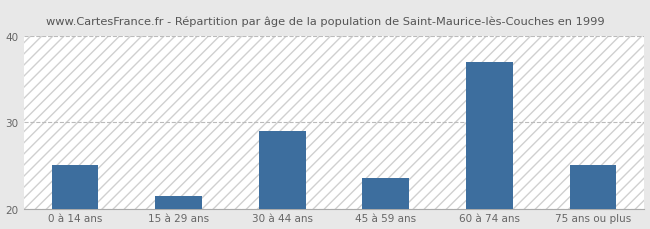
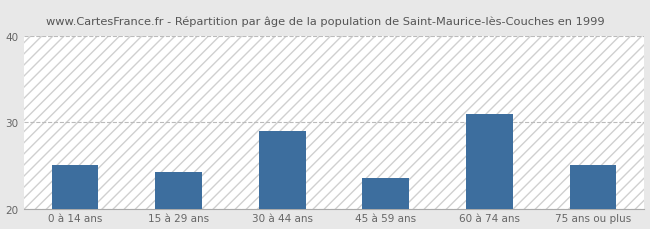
15 à 29 ans: 21.5 -> 24.2
60 à 74 ans: 37.0 -> 31.0
